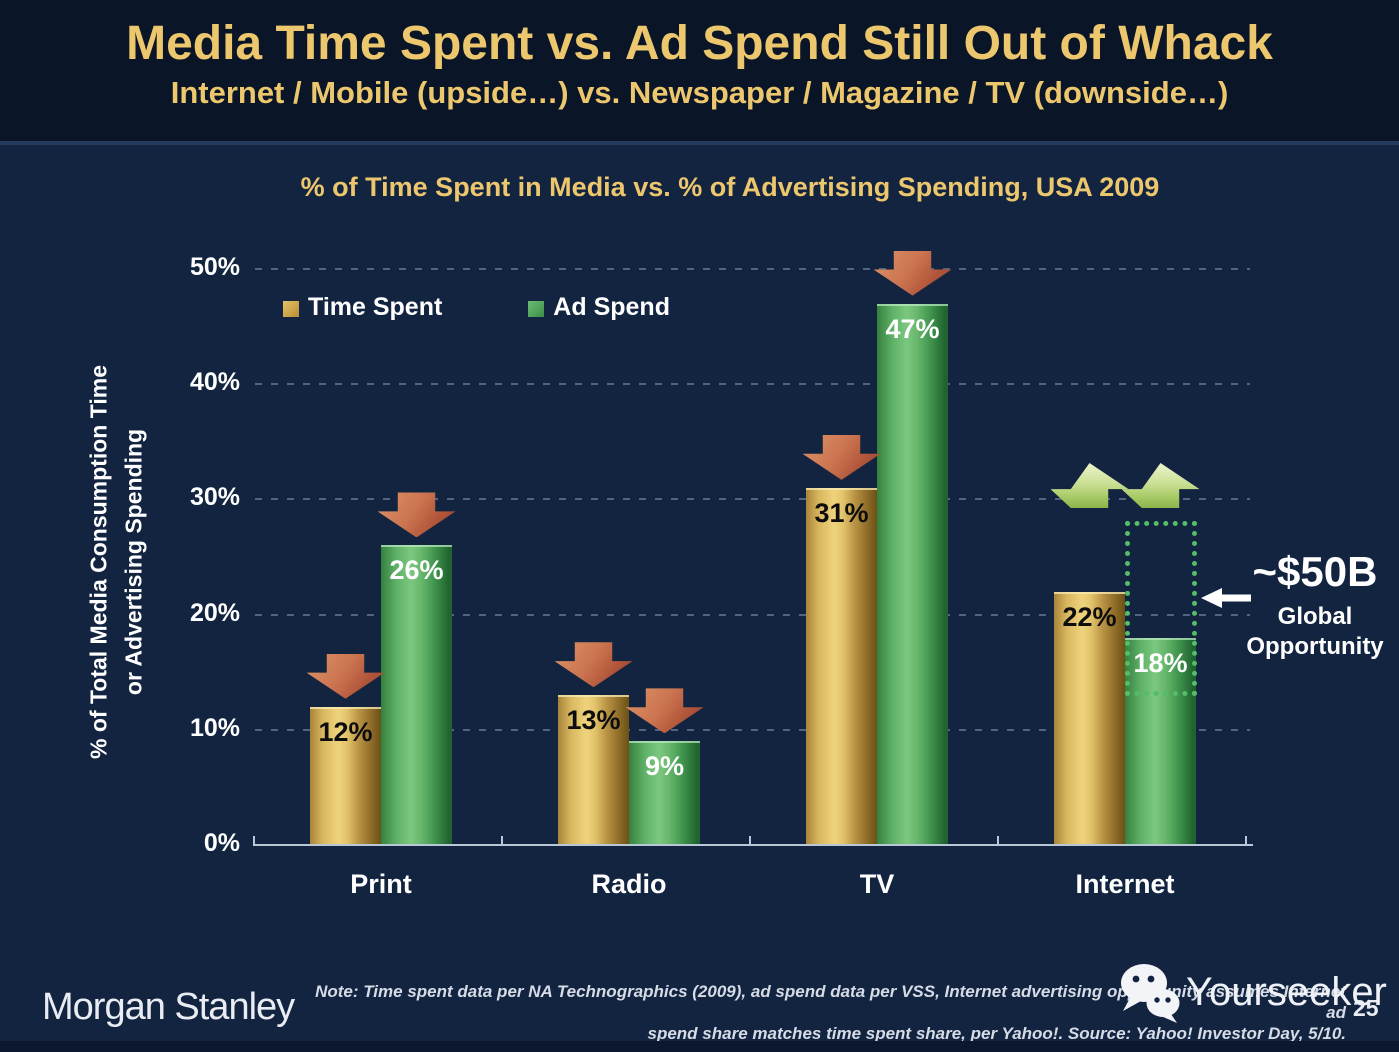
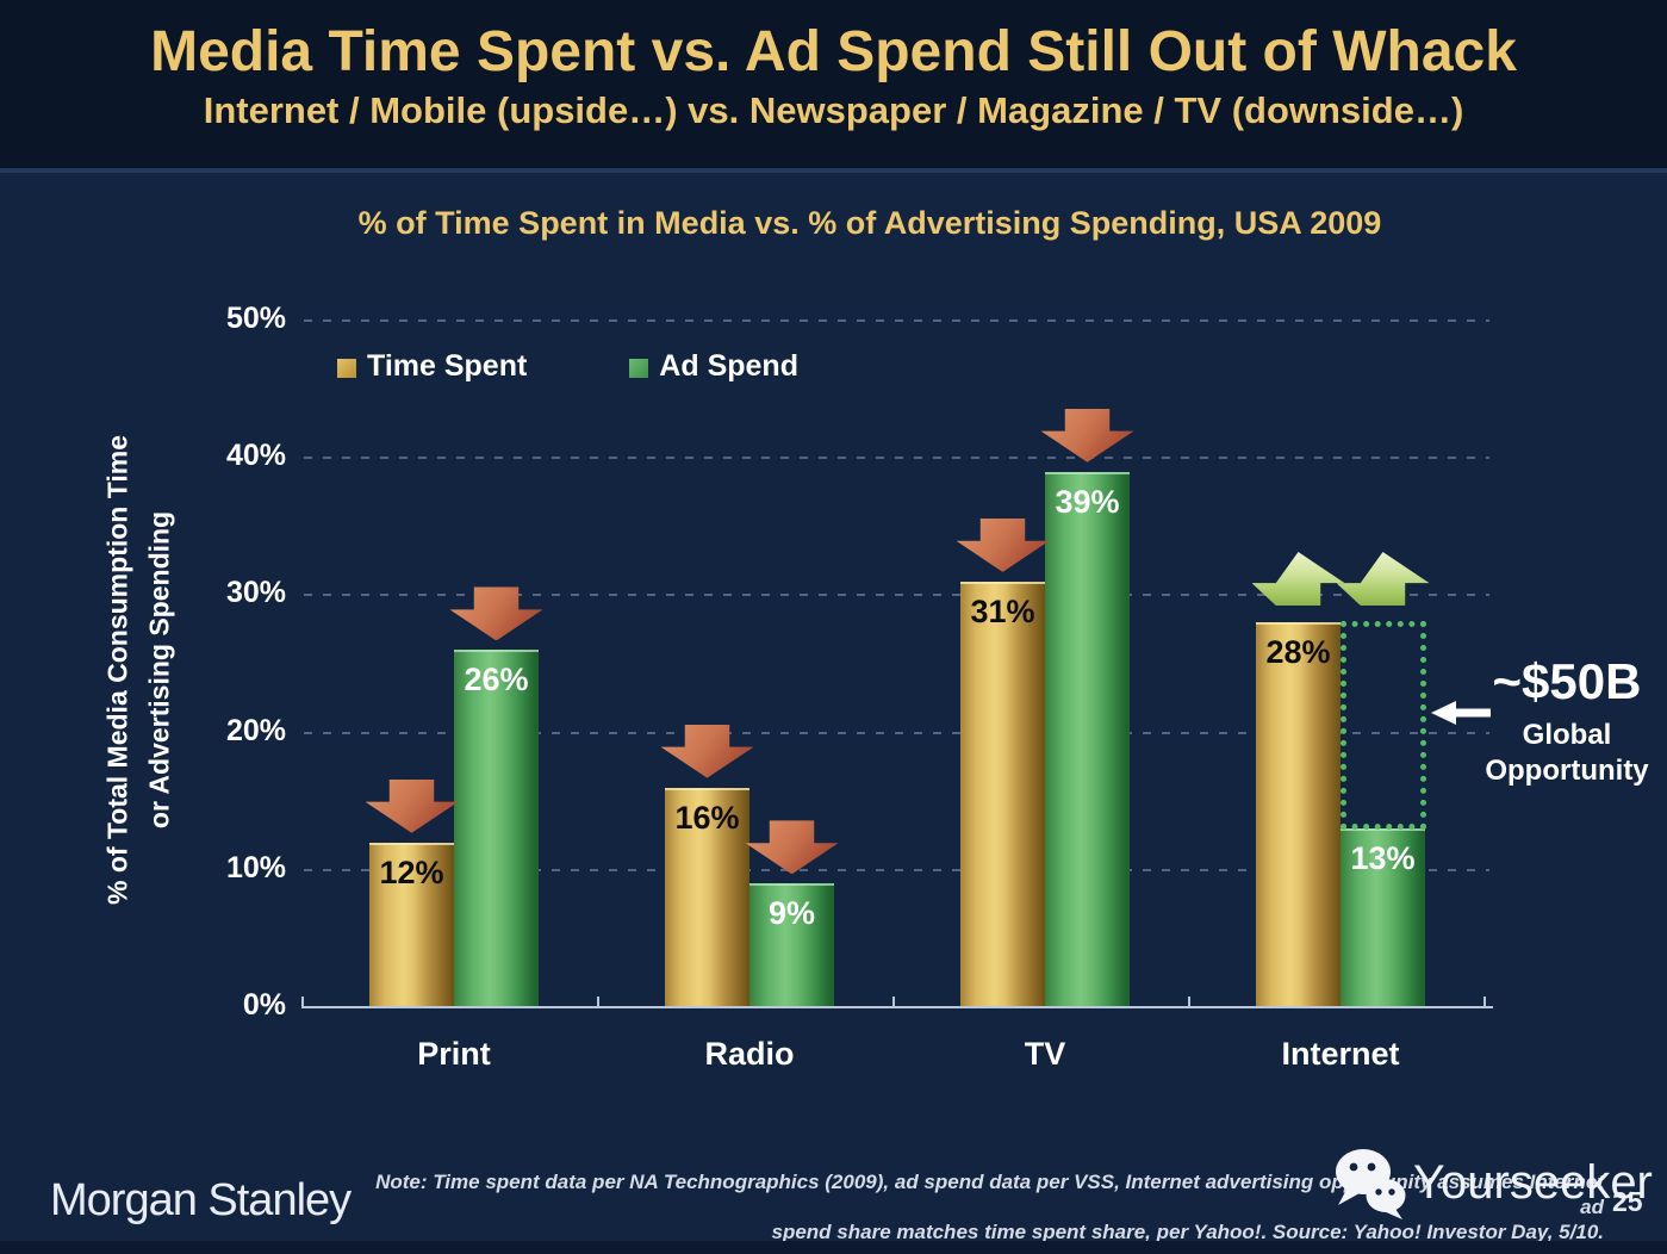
Time Spent/Radio: 13% -> 16%
Ad Spend/TV: 47% -> 39%
Time Spent/Internet: 22% -> 28%
Ad Spend/Internet: 18% -> 13%
